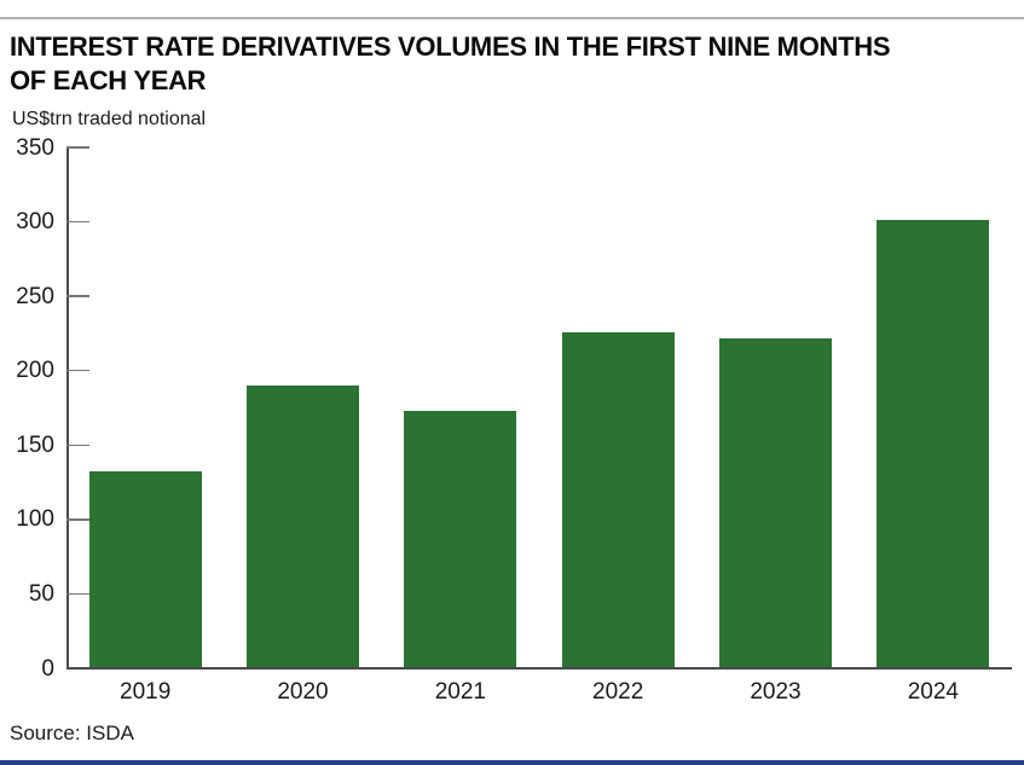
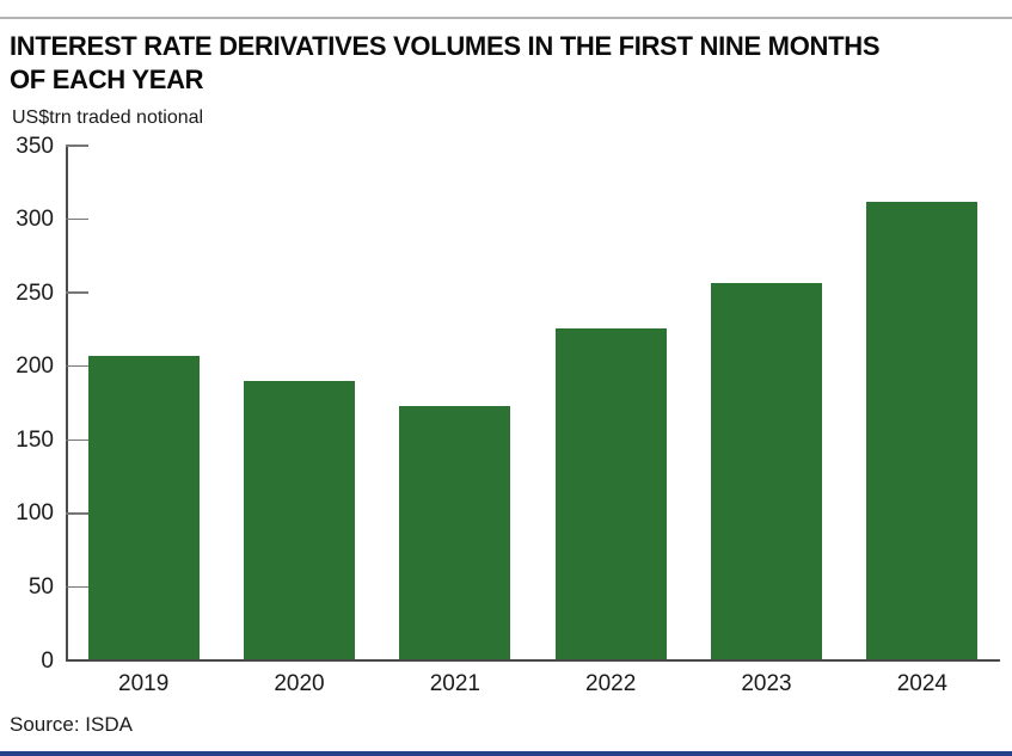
2019: 132 -> 207
2023: 222 -> 257
2024: 301 -> 312
